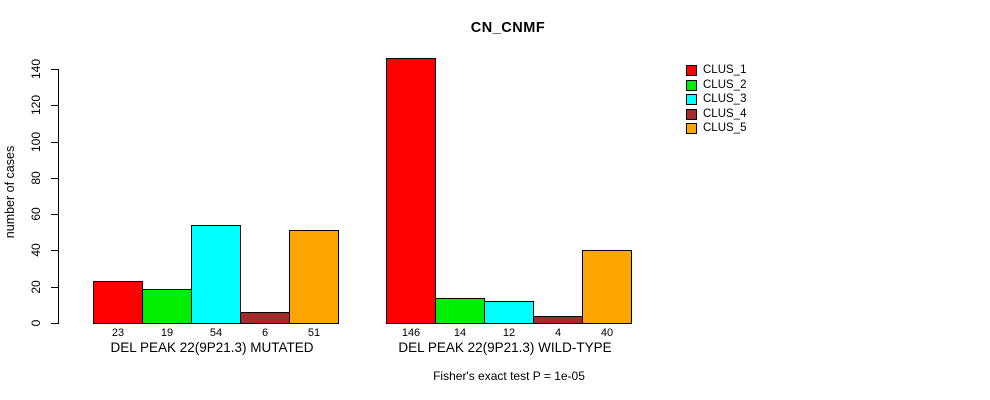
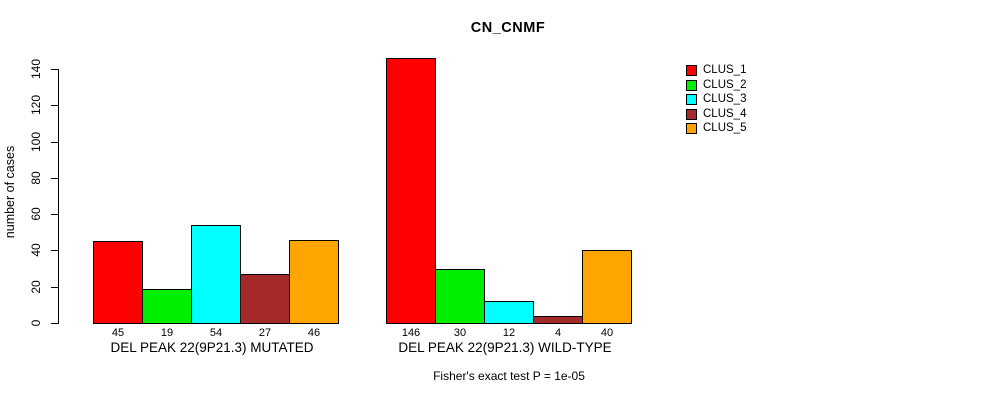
CLUS_1/DEL PEAK 22(9P21.3) MUTATED: 23 -> 45
CLUS_4/DEL PEAK 22(9P21.3) MUTATED: 6 -> 27
CLUS_5/DEL PEAK 22(9P21.3) MUTATED: 51 -> 46
CLUS_2/DEL PEAK 22(9P21.3) WILD-TYPE: 14 -> 30
